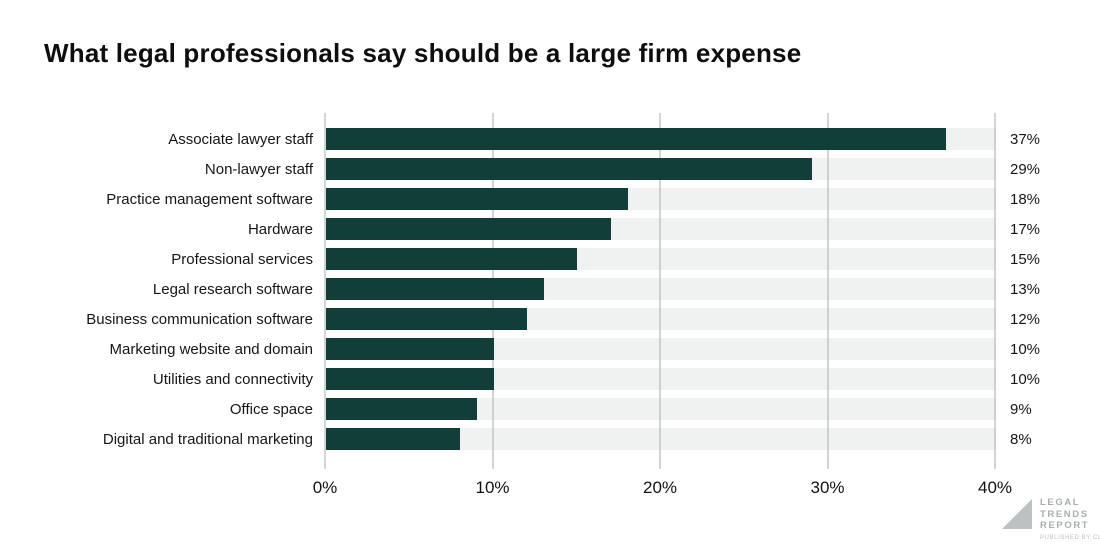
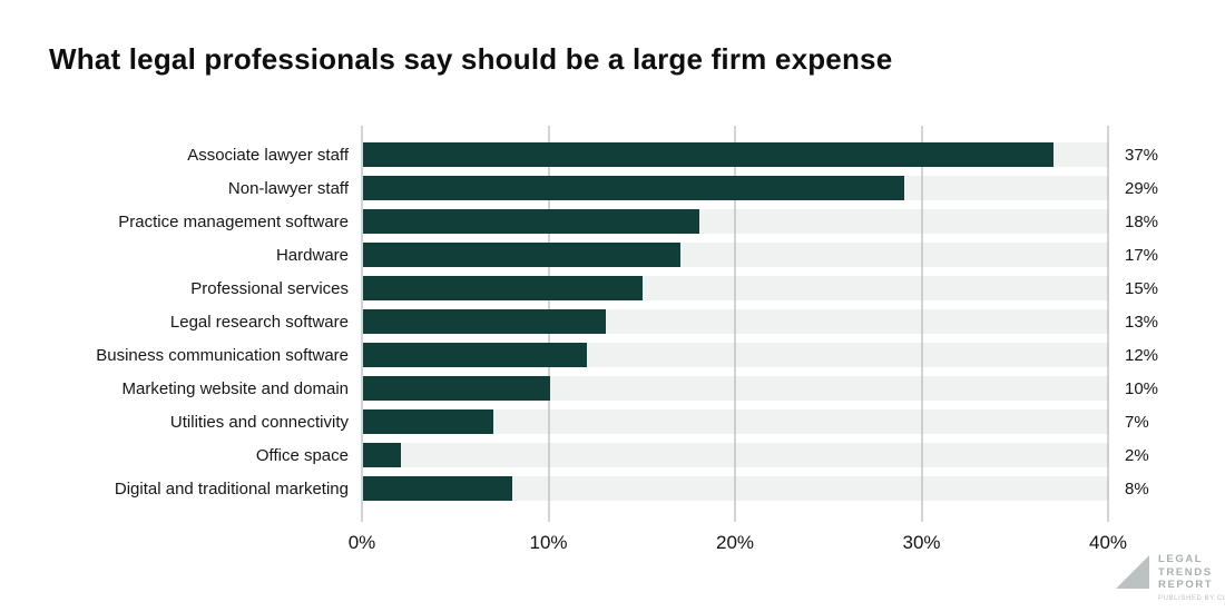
Utilities and connectivity: 10% -> 7%
Office space: 9% -> 2%
